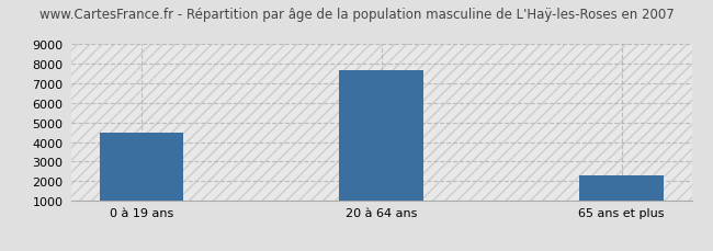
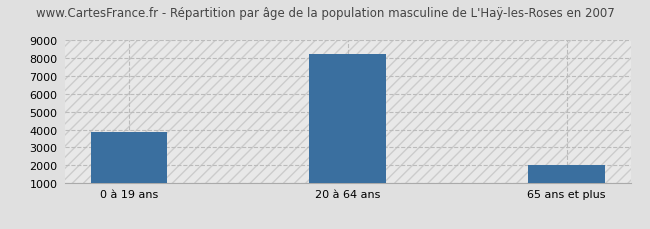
0 à 19 ans: 4500 -> 3800
20 à 64 ans: 7700 -> 8200
65 ans et plus: 2300 -> 2000
